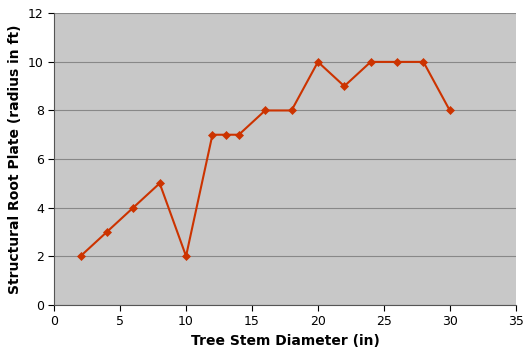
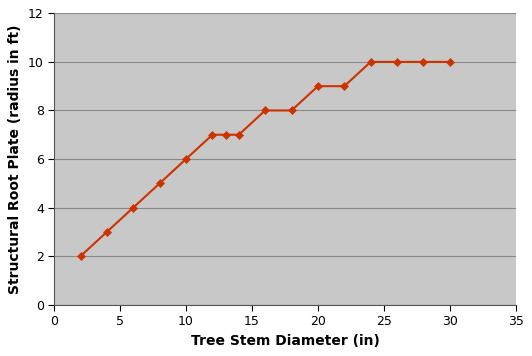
10: 2 -> 6
20: 10 -> 9
30: 8 -> 10
